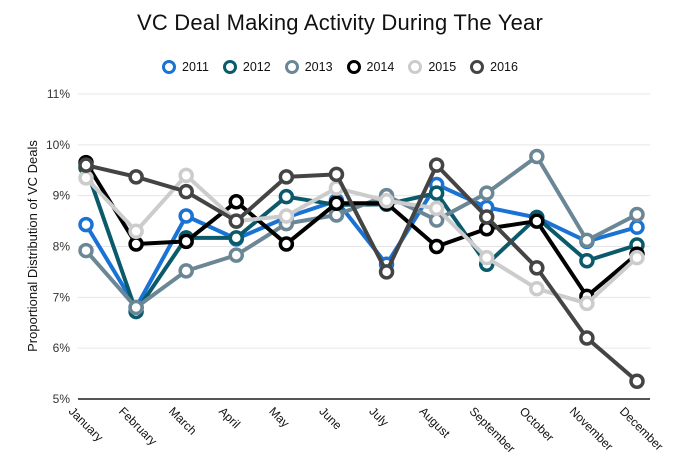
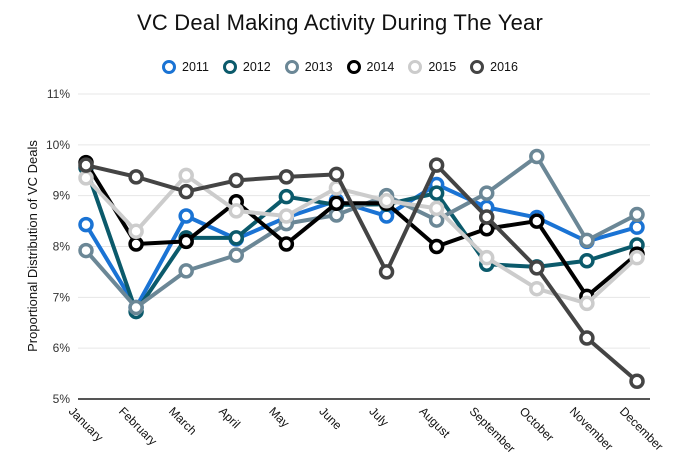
2015/April: 8.5% -> 8.7%
2016/April: 8.5% -> 9.3%
2011/July: 7.7% -> 8.6%
2012/October: 8.6% -> 7.6%
